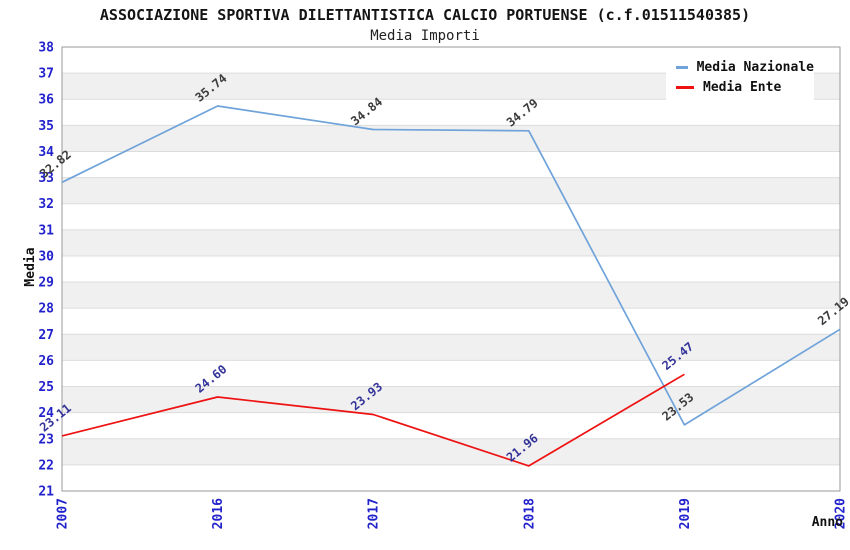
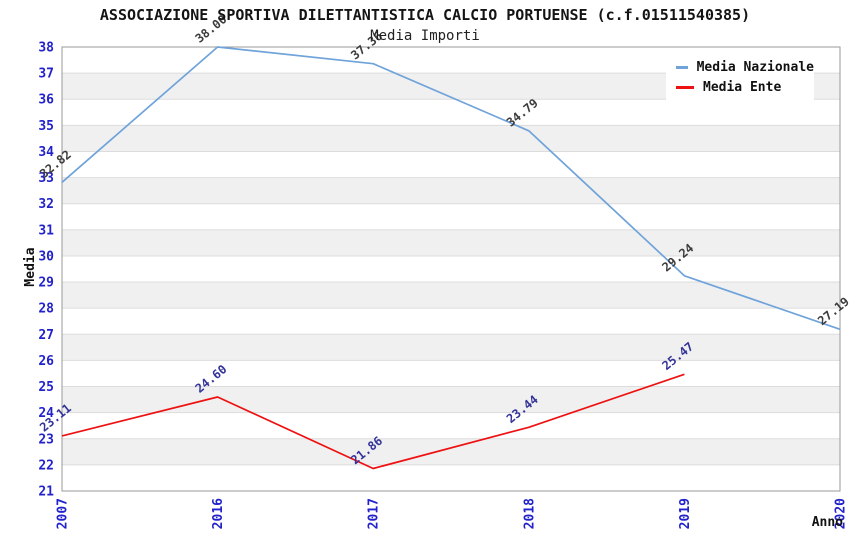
Media Nazionale/2016: 35.74 -> 38.00
Media Nazionale/2017: 34.84 -> 37.36
Media Ente/2017: 23.93 -> 21.86
Media Ente/2018: 21.96 -> 23.44
Media Nazionale/2019: 23.53 -> 29.24
